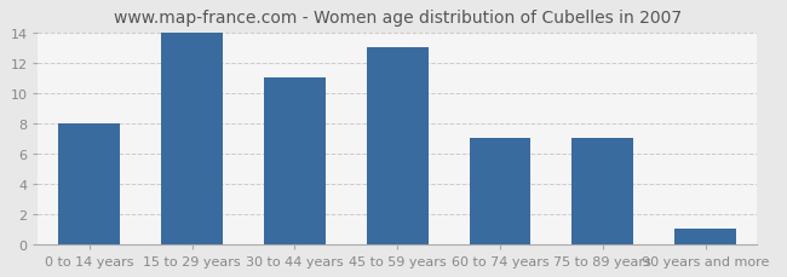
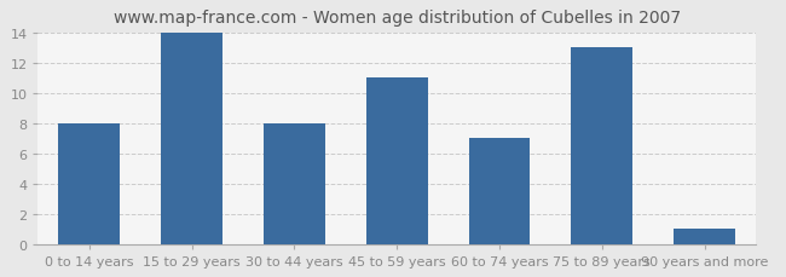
30 to 44 years: 11 -> 8
45 to 59 years: 13 -> 11
75 to 89 years: 7 -> 13
